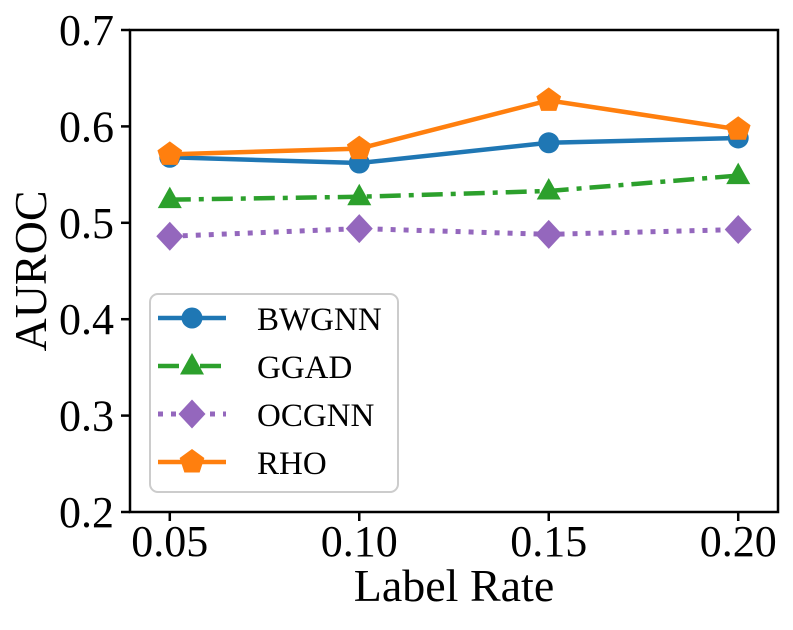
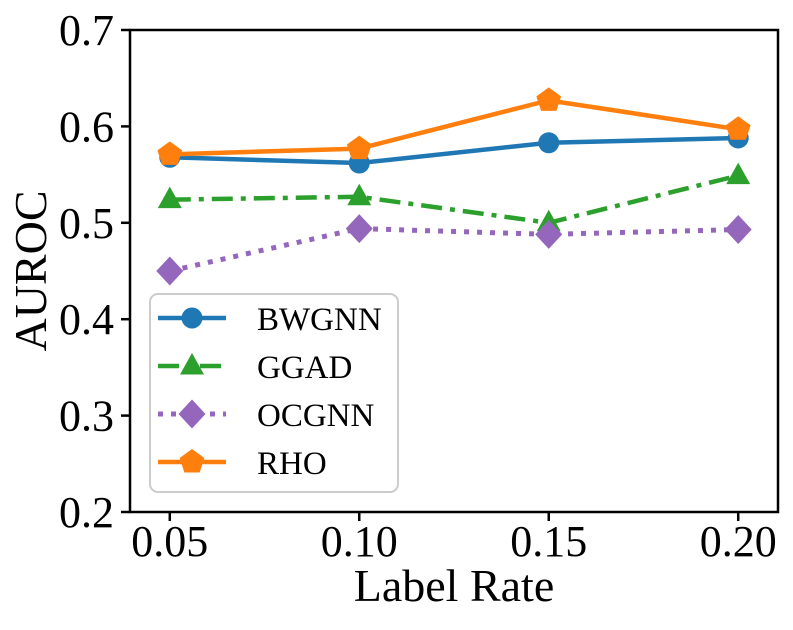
OCGNN/0.05: 0.49 -> 0.45
GGAD/0.15: 0.53 -> 0.50
